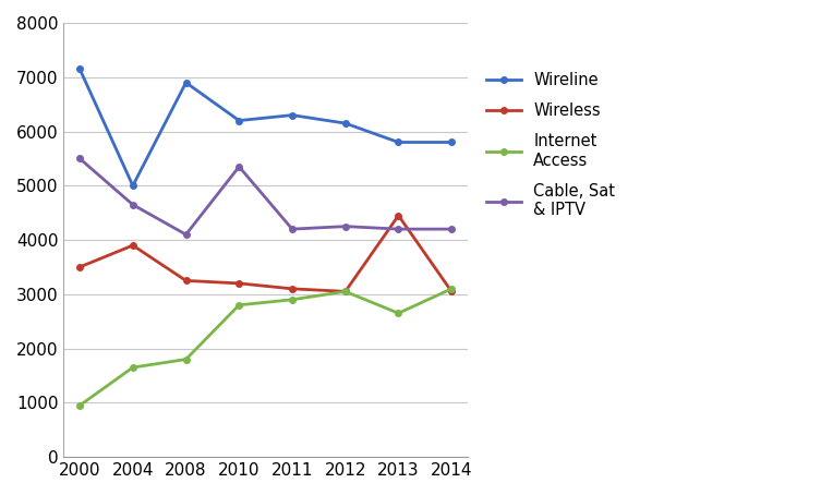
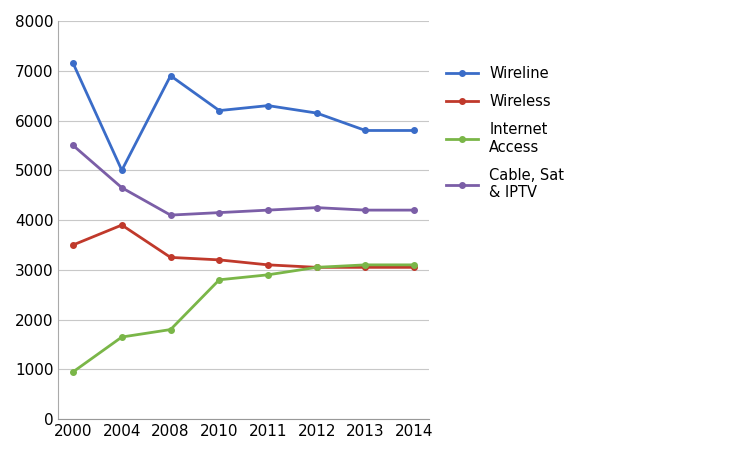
Cable, Sat & IPTV/2010: 5350 -> 4150
Wireless/2013: 4450 -> 3050
Internet Access/2013: 2650 -> 3100
